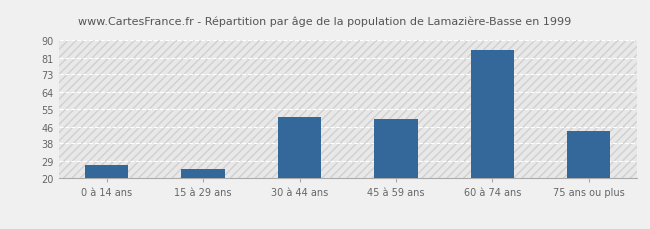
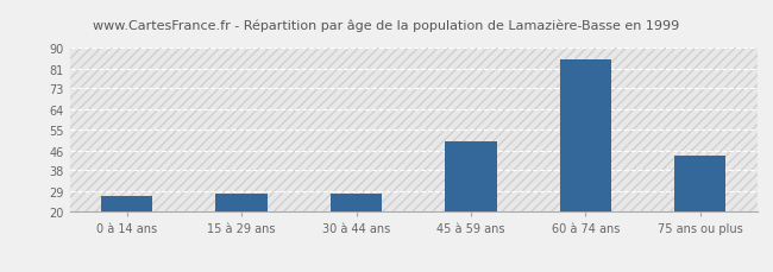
15 à 29 ans: 25 -> 28
30 à 44 ans: 51 -> 28
